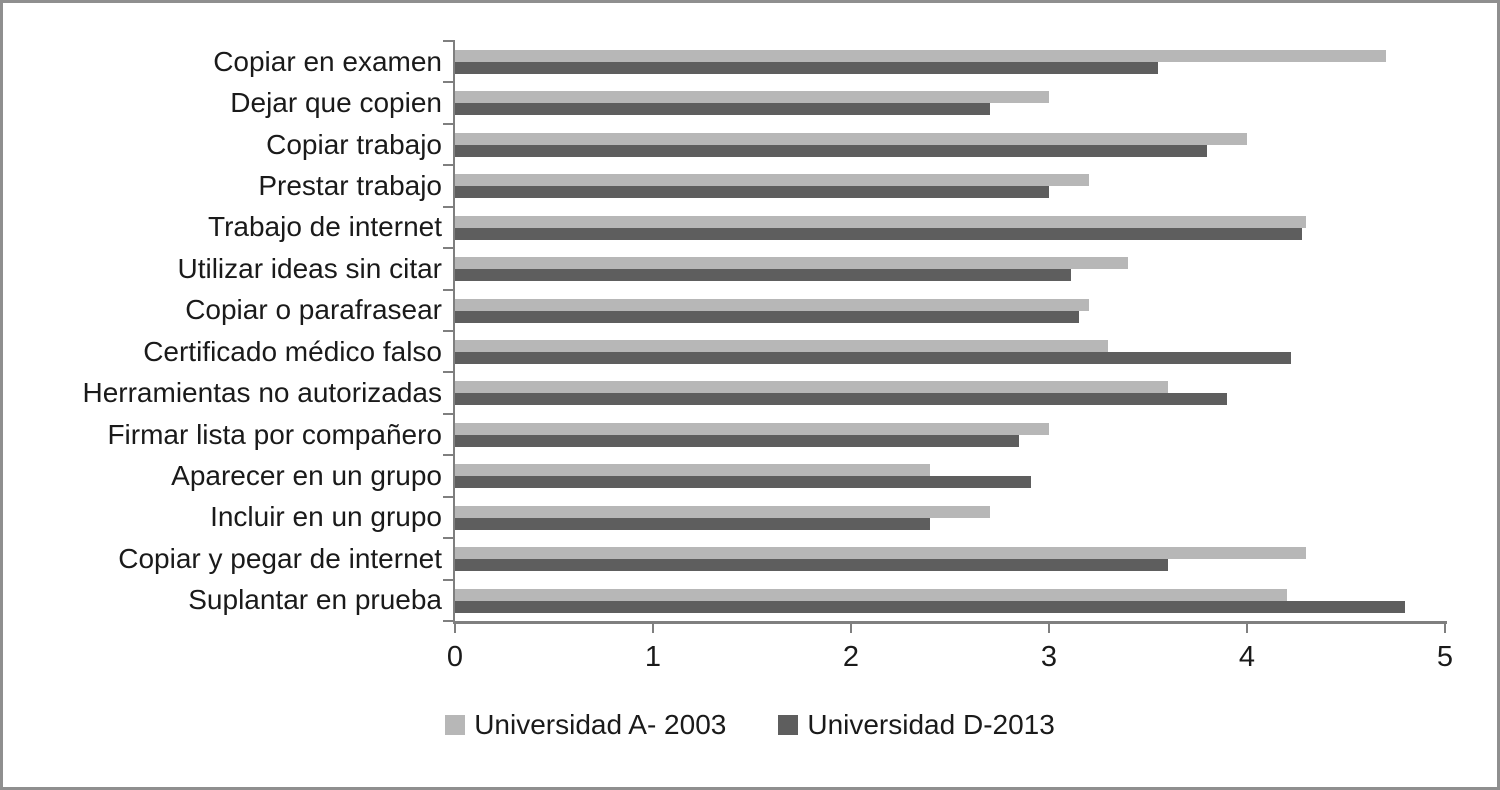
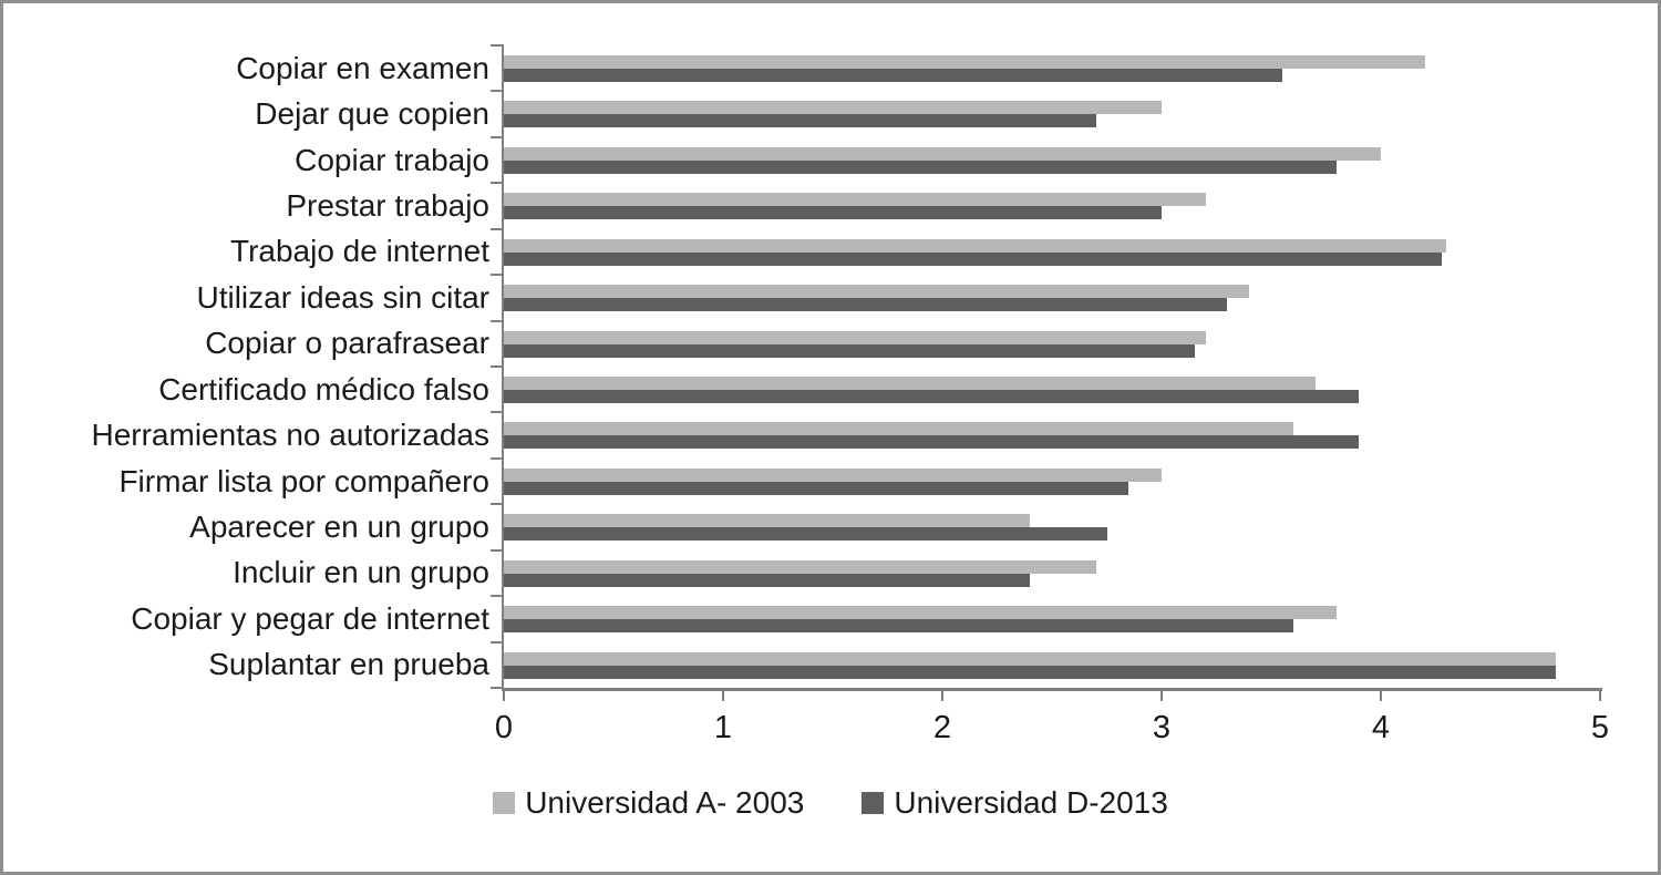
Universidad A- 2003/Copiar en examen: 4.7 -> 4.2
Universidad D-2013/Utilizar ideas sin citar: 3.11 -> 3.30
Universidad A- 2003/Certificado médico falso: 3.3 -> 3.7
Universidad D-2013/Certificado médico falso: 4.22 -> 3.90
Universidad D-2013/Aparecer en un grupo: 2.91 -> 2.75
Universidad A- 2003/Copiar y pegar de internet: 4.3 -> 3.8
Universidad A- 2003/Suplantar en prueba: 4.2 -> 4.8
